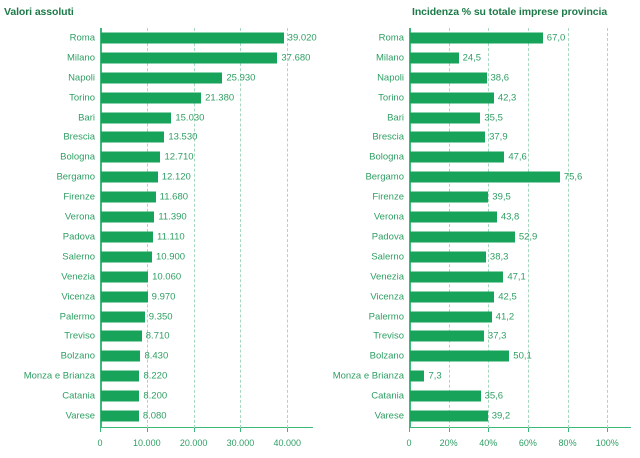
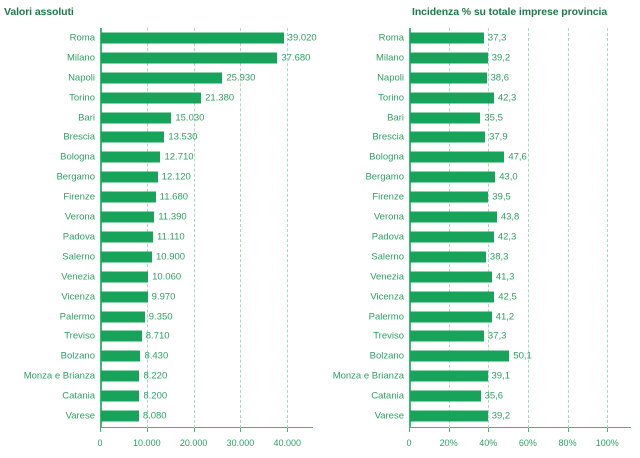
Incidenza % su totale imprese provincia/Roma: 67,0 -> 37,3
Incidenza % su totale imprese provincia/Milano: 24,5 -> 39,2
Incidenza % su totale imprese provincia/Bergamo: 75,6 -> 43,0
Incidenza % su totale imprese provincia/Padova: 52,9 -> 42,3
Incidenza % su totale imprese provincia/Venezia: 47,1 -> 41,3
Incidenza % su totale imprese provincia/Monza e Brianza: 7,3 -> 39,1
